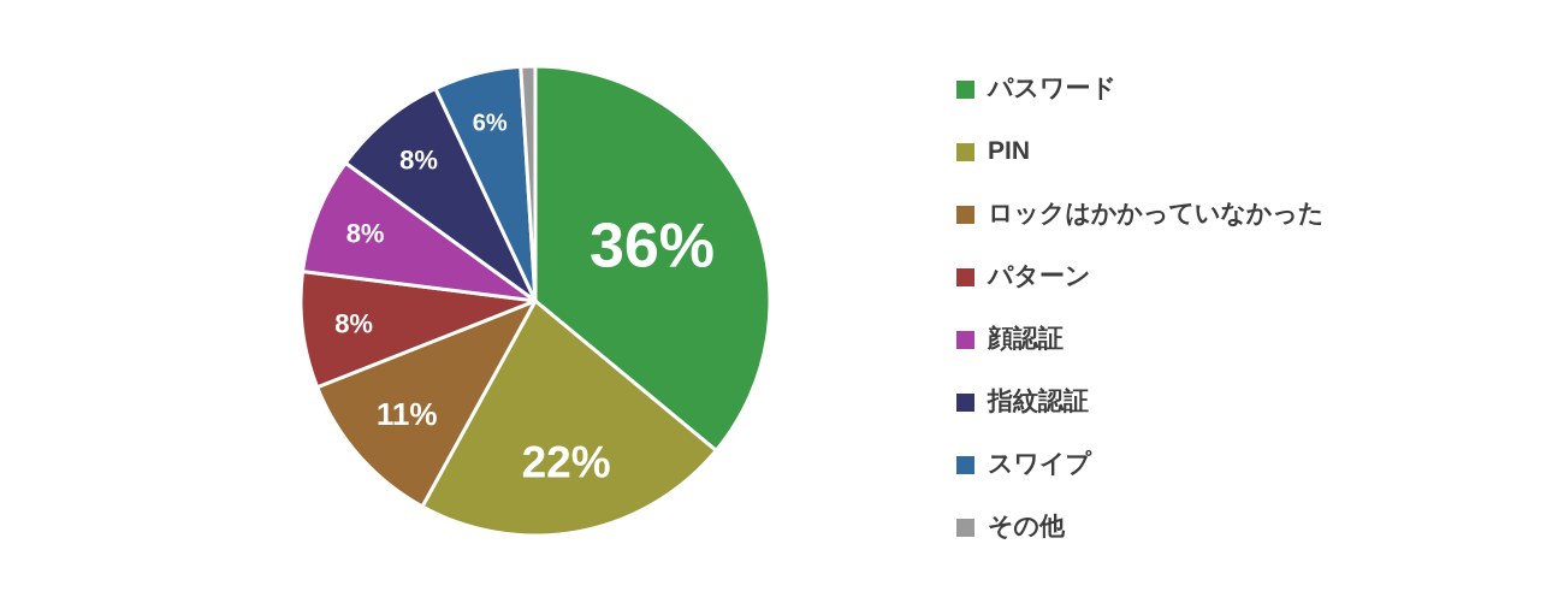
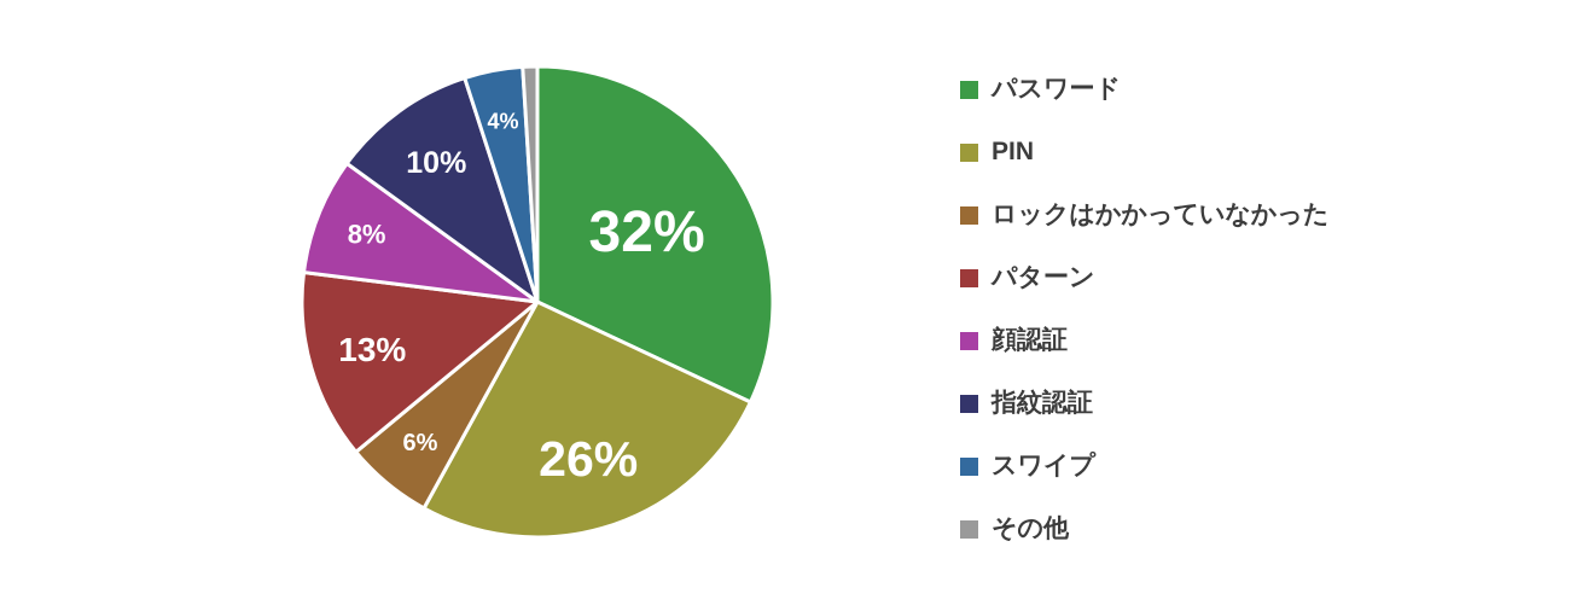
パスワード: 36% -> 32%
PIN: 22% -> 26%
ロックはかかっていなかった: 11% -> 6%
パターン: 8% -> 13%
指紋認証: 8% -> 10%
スワイプ: 6% -> 4%
